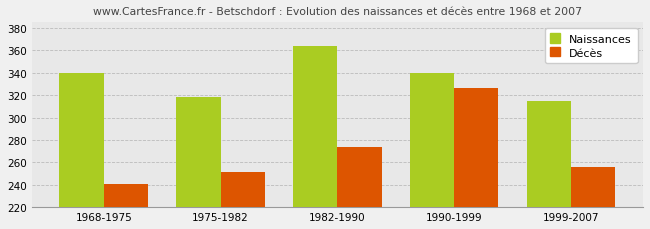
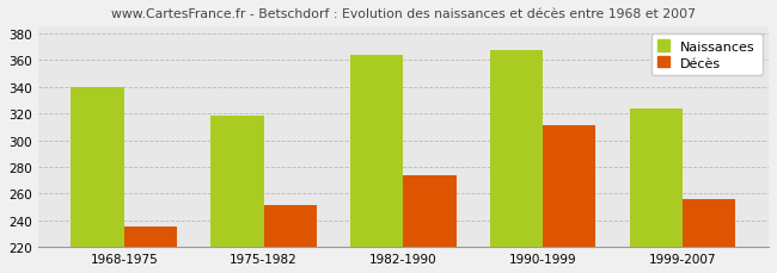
Décès/1968-1975: 241 -> 235
Naissances/1990-1999: 340 -> 367
Décès/1990-1999: 326 -> 311
Naissances/1999-2007: 315 -> 324
